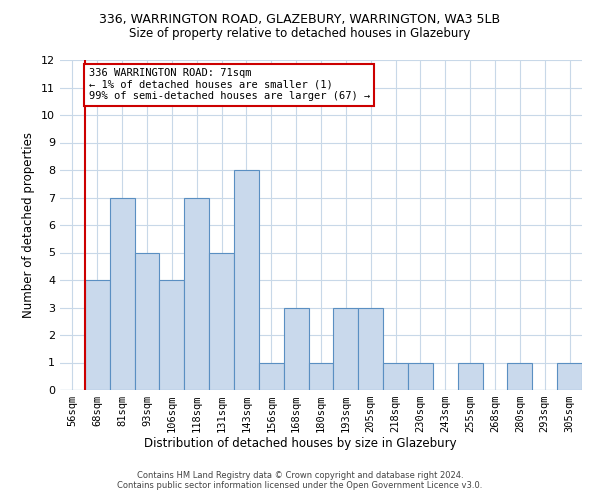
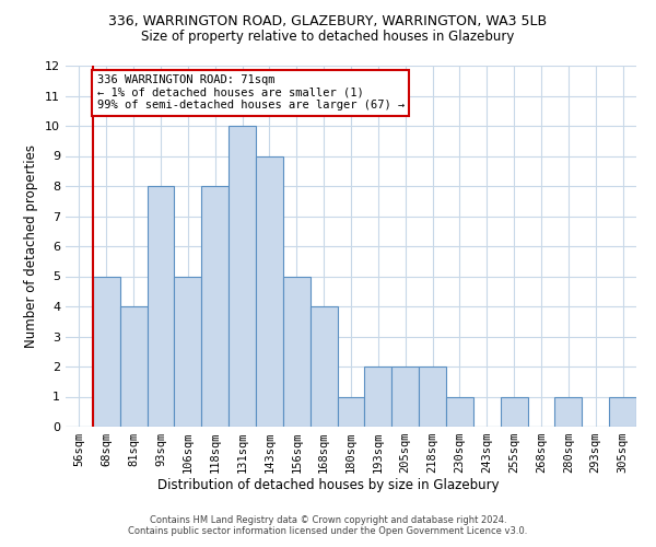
68sqm: 4 -> 5
81sqm: 7 -> 4
93sqm: 5 -> 8
106sqm: 4 -> 5
118sqm: 7 -> 8
131sqm: 5 -> 10
143sqm: 8 -> 9
156sqm: 1 -> 5
168sqm: 3 -> 4
193sqm: 3 -> 2
205sqm: 3 -> 2
218sqm: 1 -> 2
